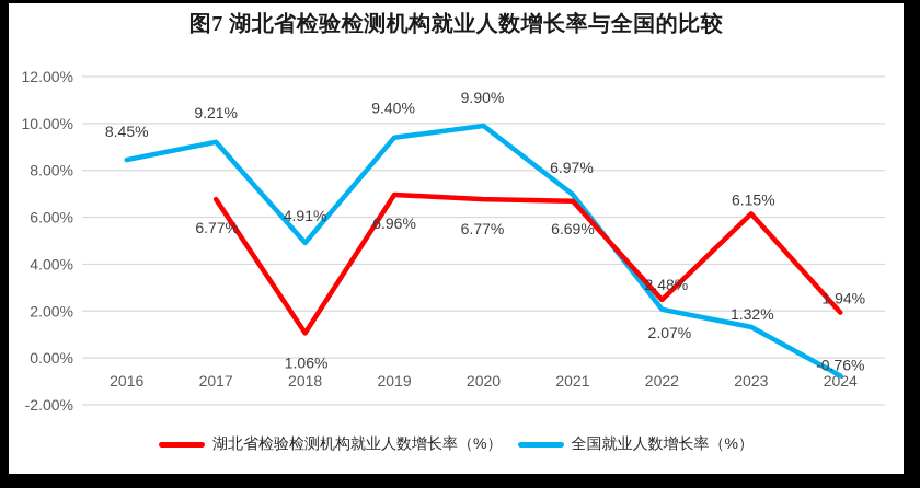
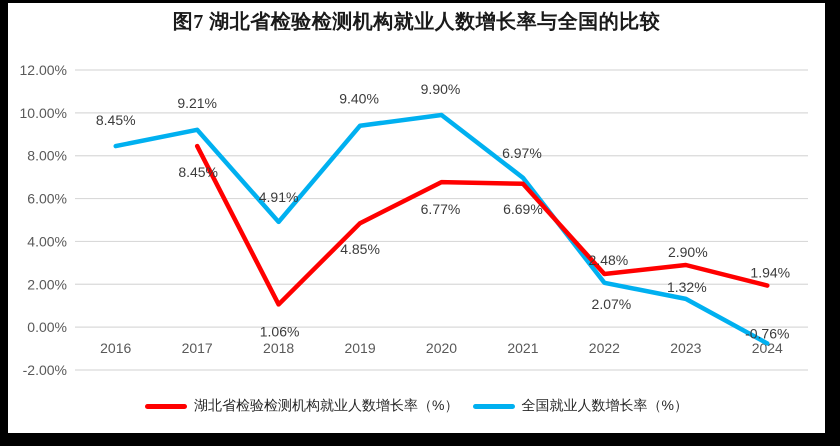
湖北省检验检测机构就业人数增长率（%）/2017: 6.77% -> 8.45%
湖北省检验检测机构就业人数增长率（%）/2019: 6.96% -> 4.85%
湖北省检验检测机构就业人数增长率（%）/2023: 6.15% -> 2.90%
